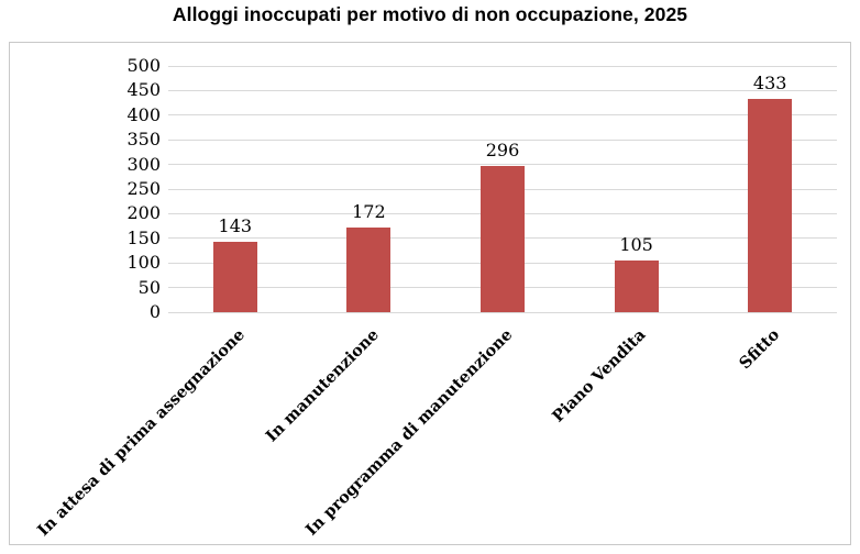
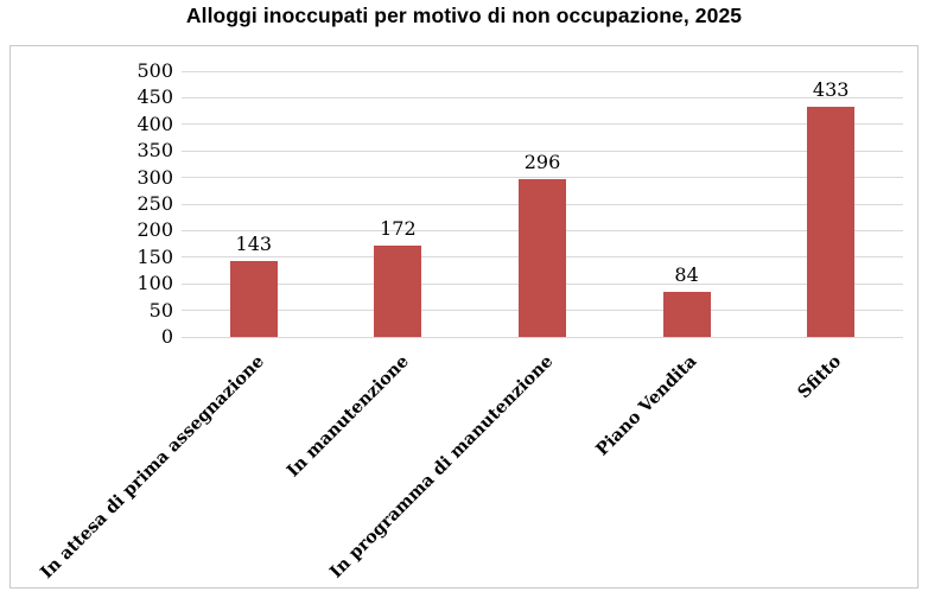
Piano Vendita: 105 -> 84
